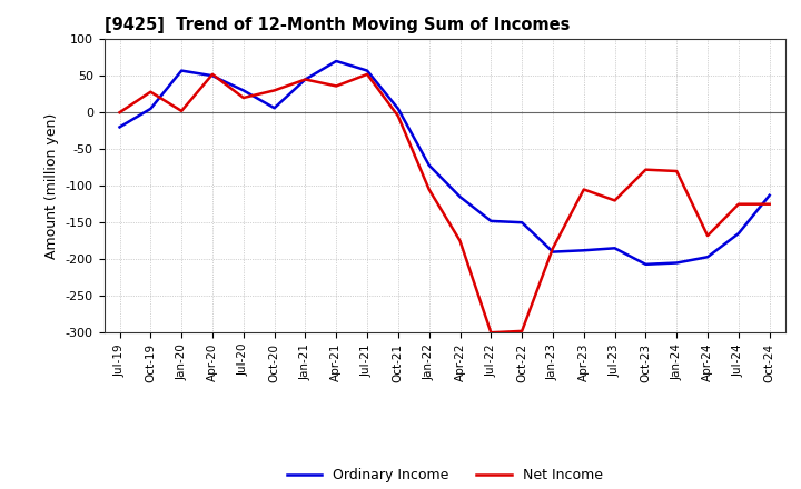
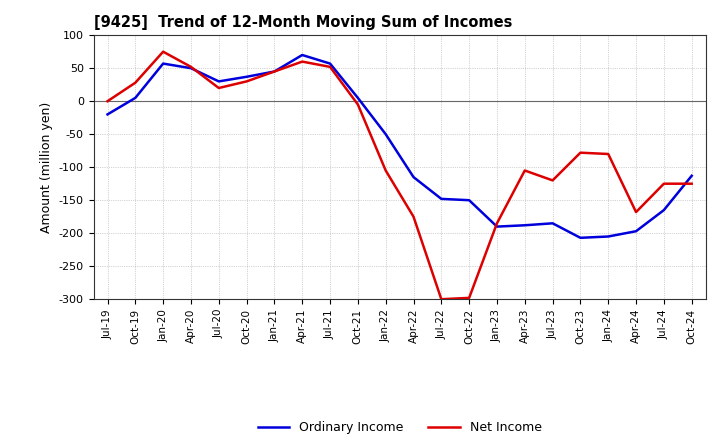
Net Income/Jan-20: 2 -> 75
Ordinary Income/Oct-20: 6 -> 37
Net Income/Apr-21: 36 -> 60
Ordinary Income/Jan-22: -72 -> -50
